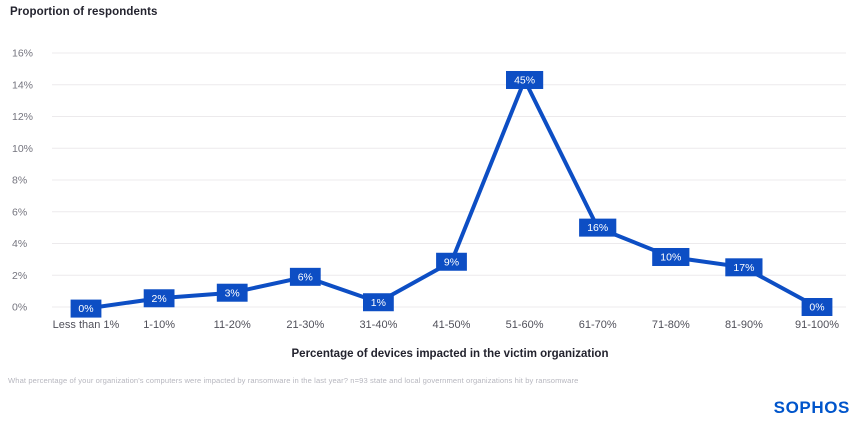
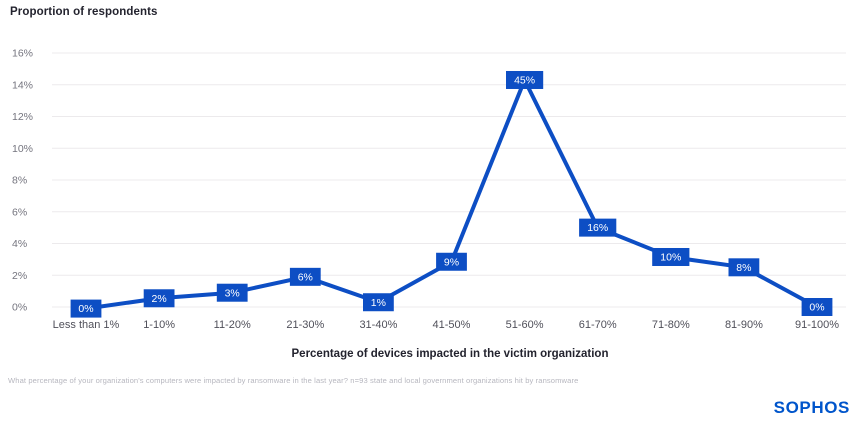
81-90%: 17% -> 8%
